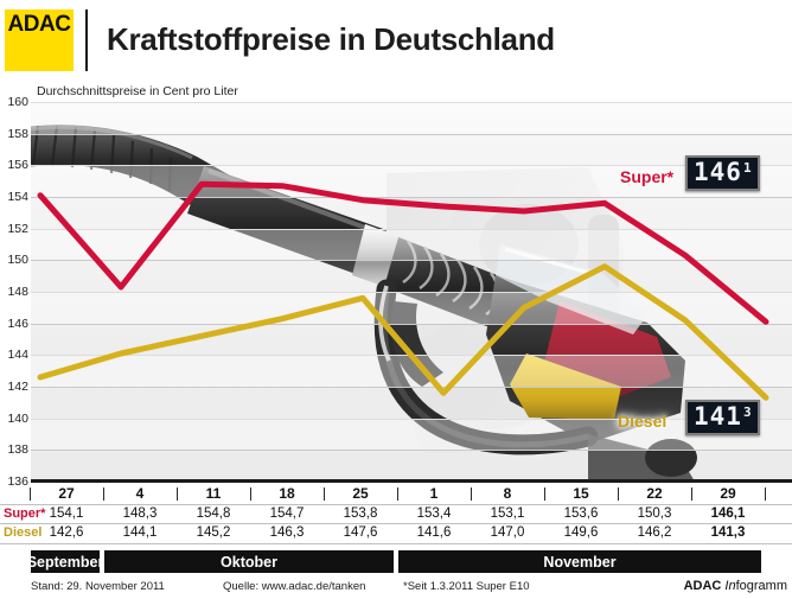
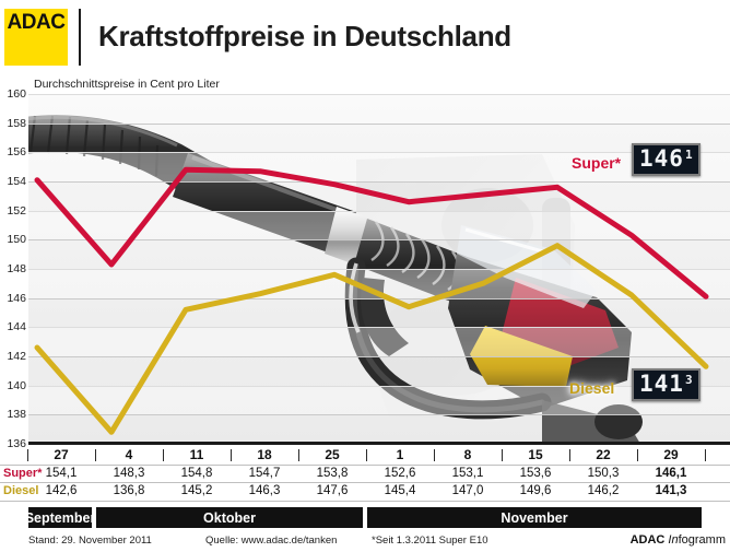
Diesel/4: 144,1 -> 136,8
Super*/1: 153,4 -> 152,6
Diesel/1: 141,6 -> 145,4
